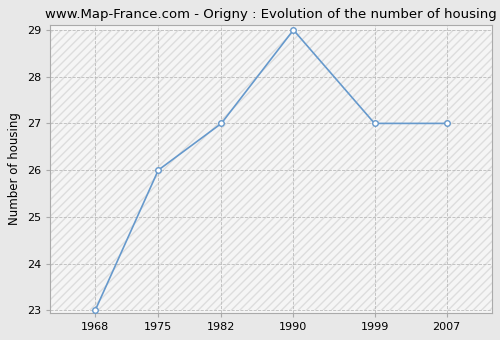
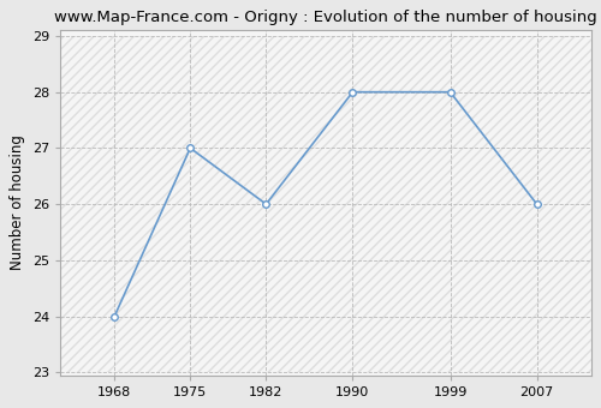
1968: 23 -> 24
1975: 26 -> 27
1982: 27 -> 26
1990: 29 -> 28
1999: 27 -> 28
2007: 27 -> 26
